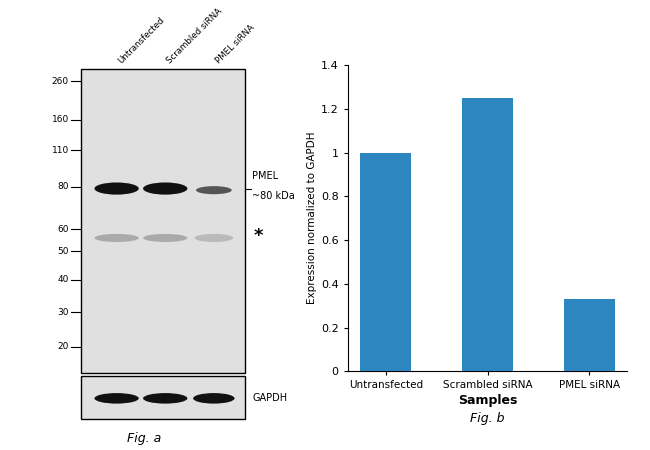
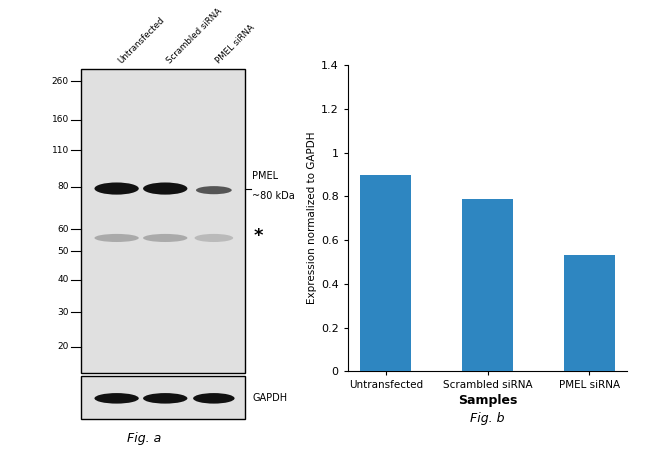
Untransfected: 1.00 -> 0.90
Scrambled siRNA: 1.25 -> 0.79
PMEL siRNA: 0.33 -> 0.53
